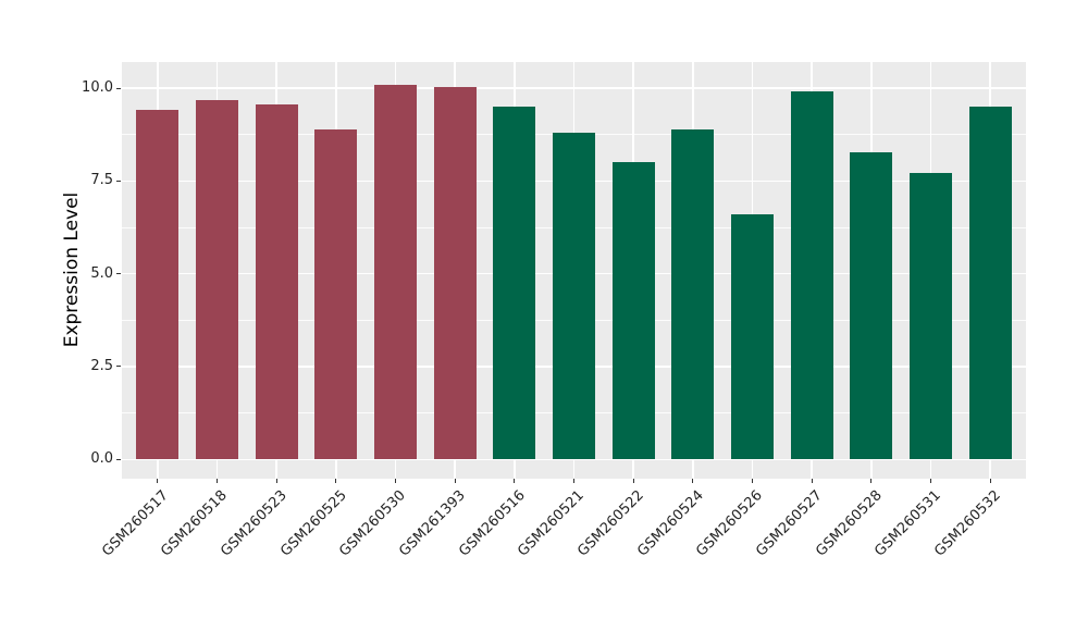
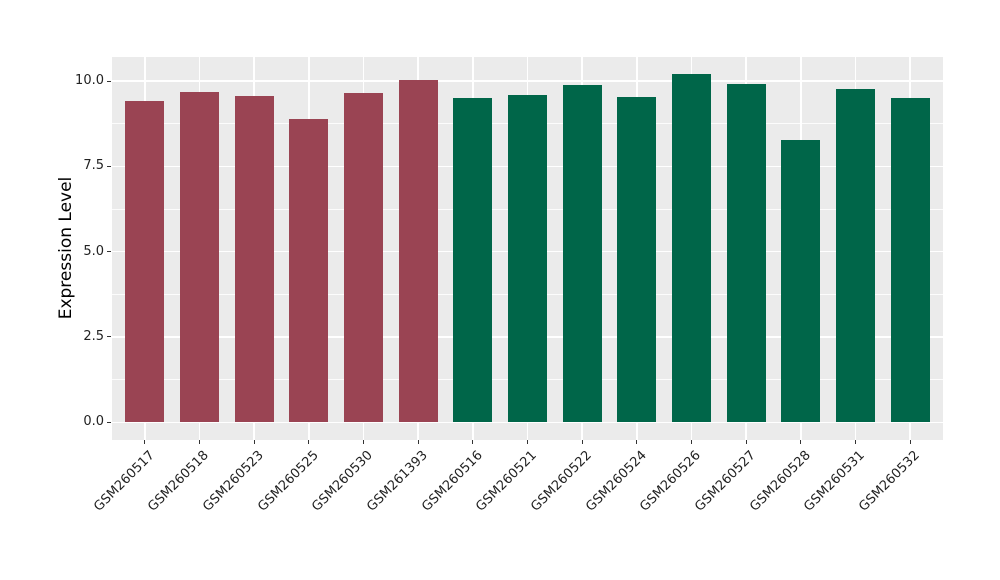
GSM260530: 10.1 -> 9.7
GSM260521: 8.8 -> 9.6
GSM260522: 8.0 -> 9.9
GSM260524: 8.9 -> 9.5
GSM260526: 6.6 -> 10.2
GSM260531: 7.7 -> 9.8
